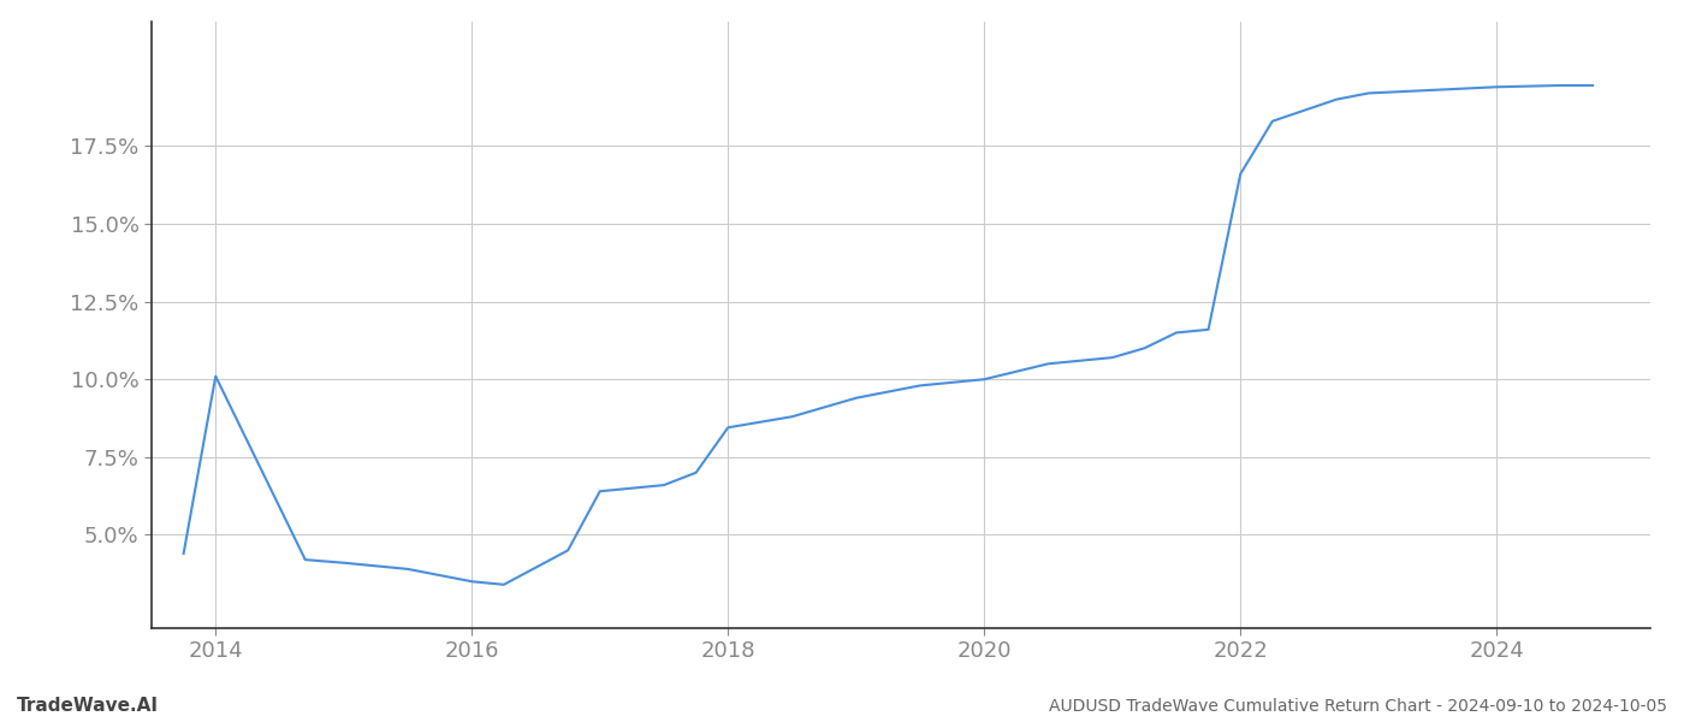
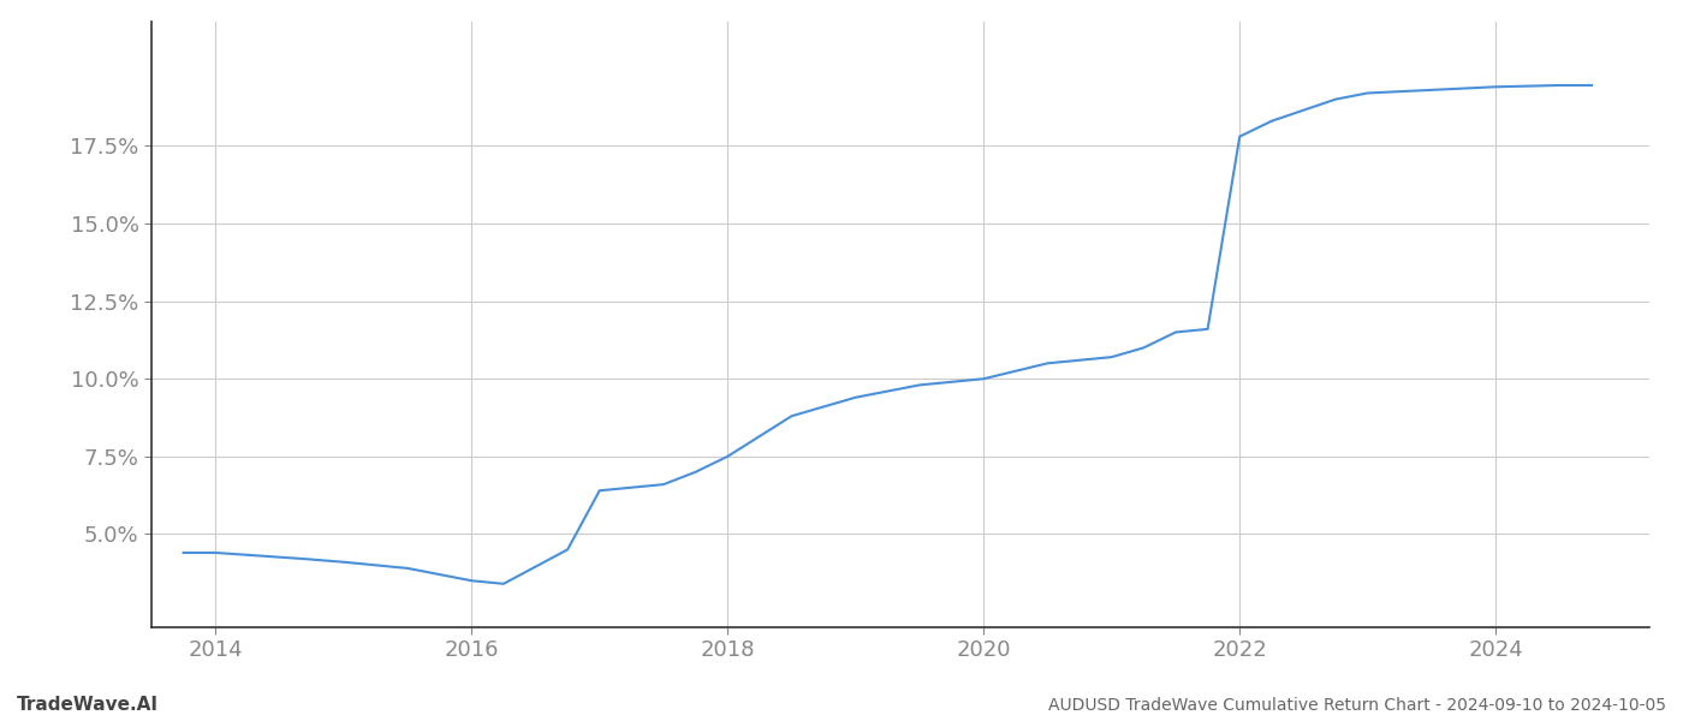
2014: 10.10% -> 4.40%
2018: 8.45% -> 7.50%
2022: 16.60% -> 17.80%
